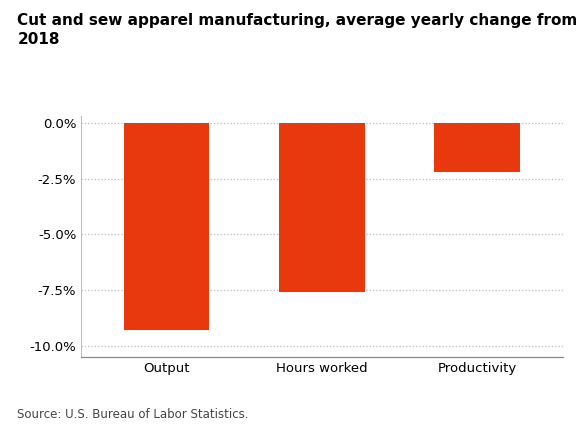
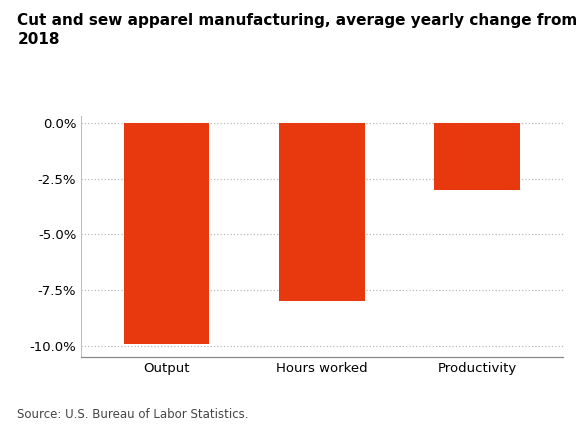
Output: -9.3% -> -9.9%
Hours worked: -7.6% -> -8.0%
Productivity: -2.2% -> -3.0%
